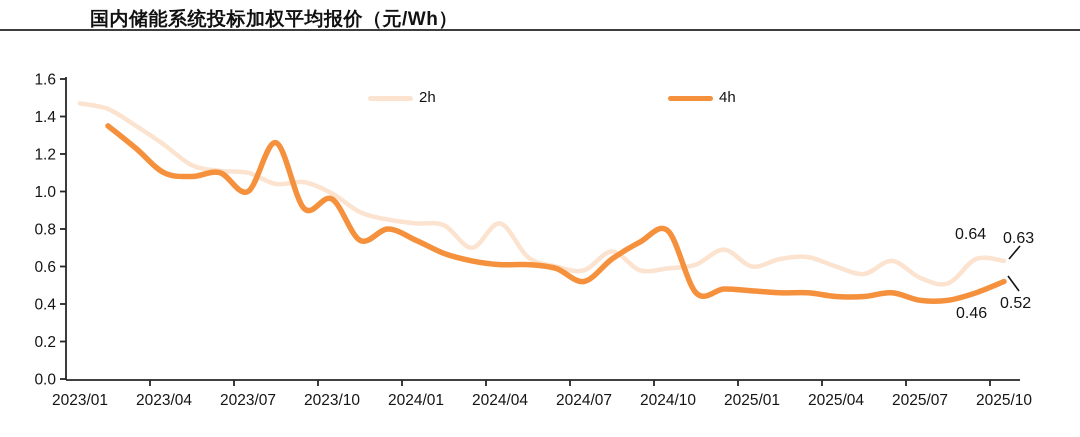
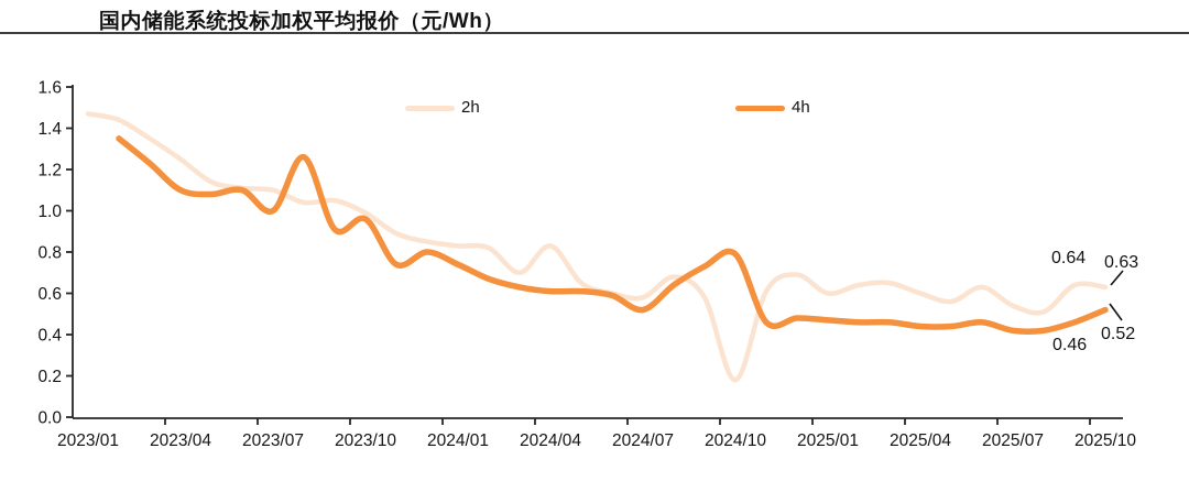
2h/2024/10: 0.59 -> 0.18
